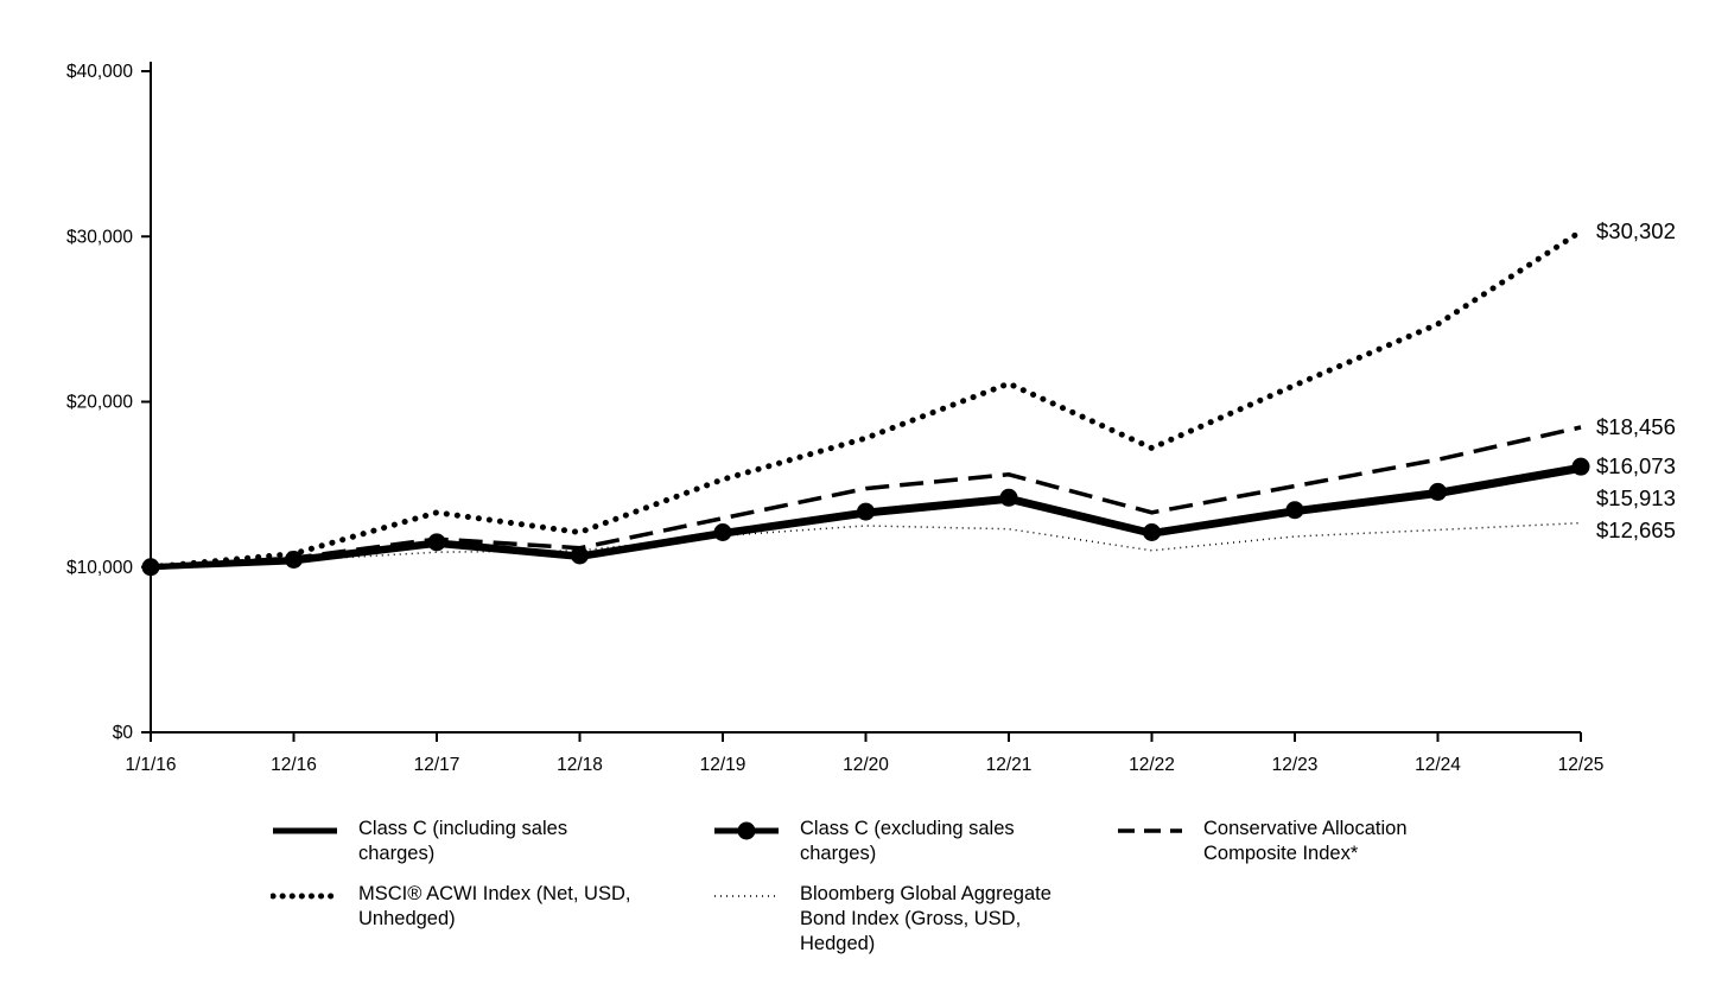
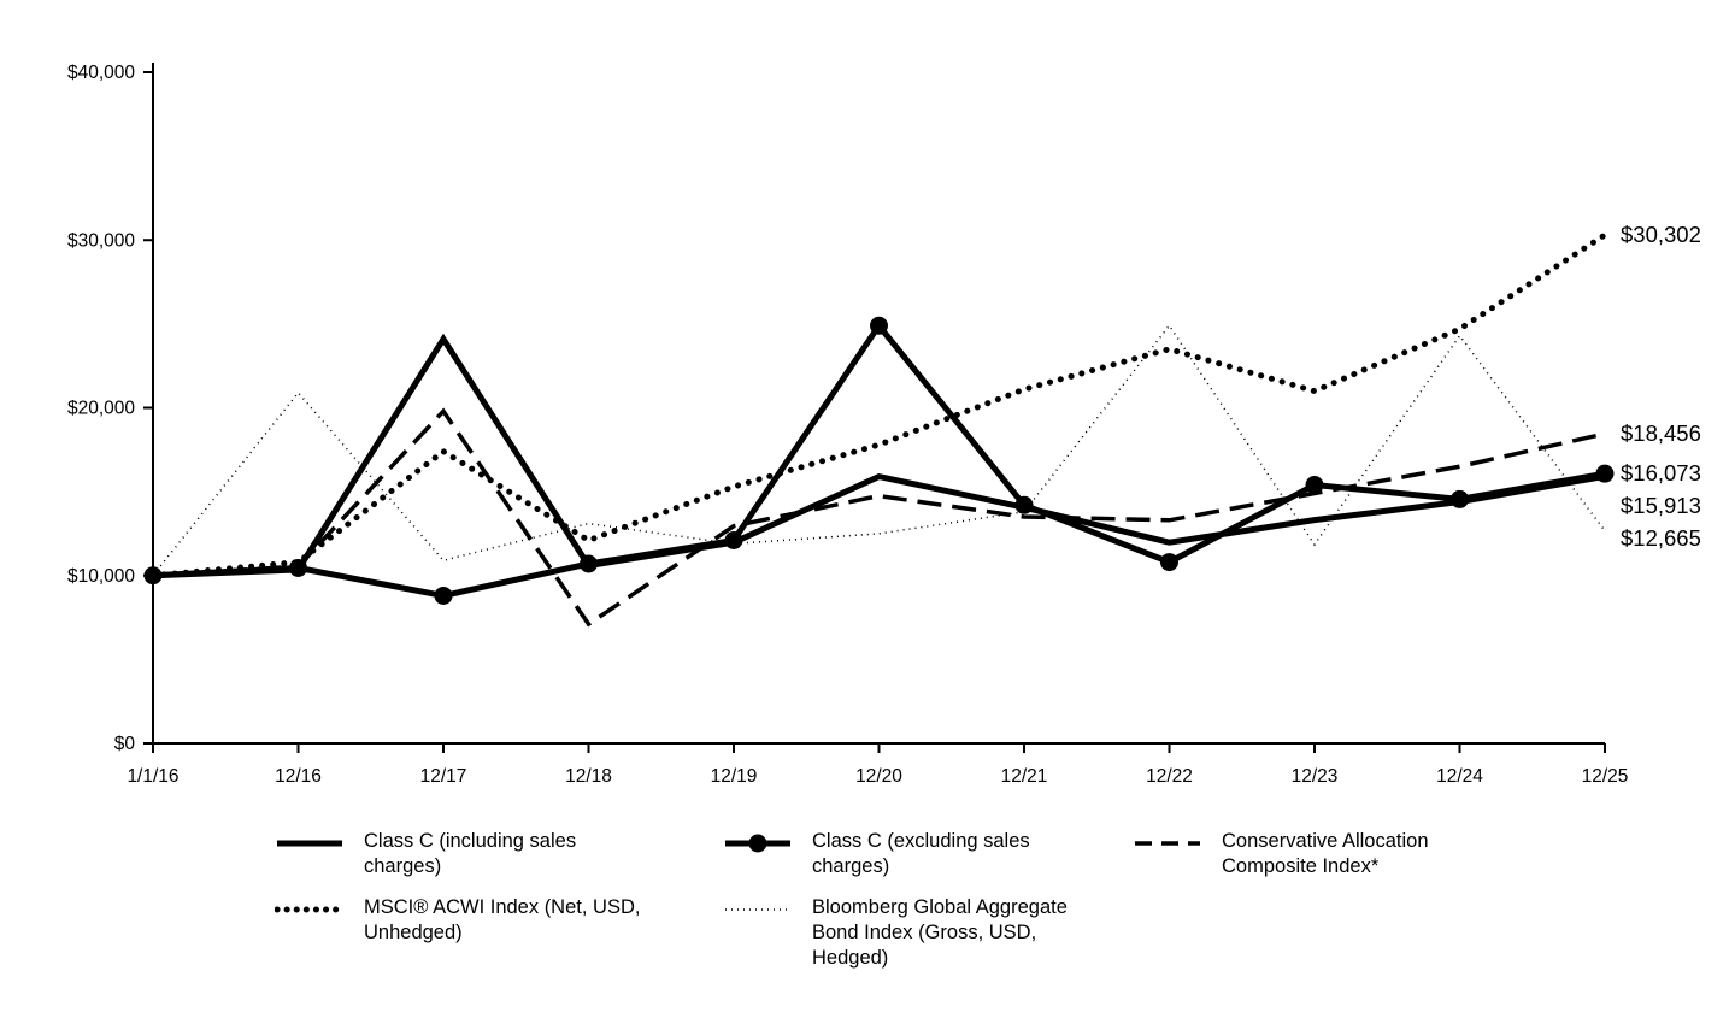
Bloomberg Global Aggregate Bond Index (Gross, USD, Hedged)/12/16: $10400 -> $20900
Class C (including sales charges)/12/17: $11400 -> $24100
Class C (excluding sales charges)/12/17: $11500 -> $8800
Conservative Allocation Composite Index*/12/17: $11700 -> $19800
MSCI® ACWI Index (Net, USD, Unhedged)/12/17: $13300 -> $17400
Conservative Allocation Composite Index*/12/18: $11200 -> $7100
Bloomberg Global Aggregate Bond Index (Gross, USD, Hedged)/12/18: $11000 -> $13100
Class C (including sales charges)/12/20: $13200 -> $15900
Class C (excluding sales charges)/12/20: $13400 -> $24900
Conservative Allocation Composite Index*/12/21: $15600 -> $13500
Bloomberg Global Aggregate Bond Index (Gross, USD, Hedged)/12/21: $12300 -> $13800
Class C (excluding sales charges)/12/22: $12100 -> $10800
MSCI® ACWI Index (Net, USD, Unhedged)/12/22: $17200 -> $23500
Bloomberg Global Aggregate Bond Index (Gross, USD, Hedged)/12/22: $11000 -> $24900
Class C (excluding sales charges)/12/23: $13400 -> $15400
Bloomberg Global Aggregate Bond Index (Gross, USD, Hedged)/12/24: $12200 -> $24300
